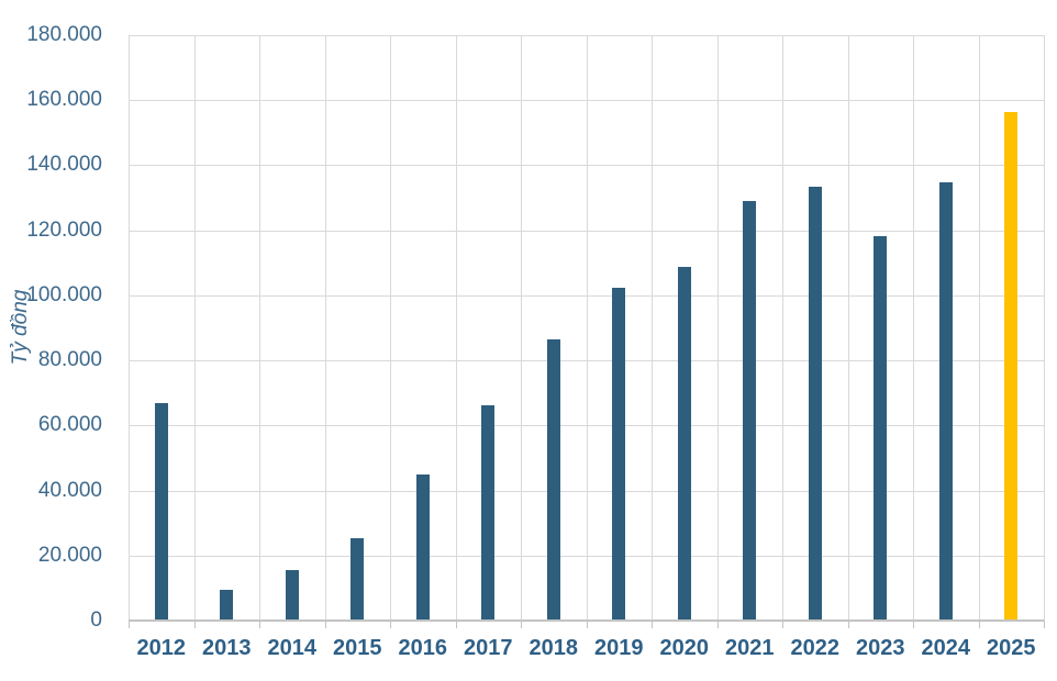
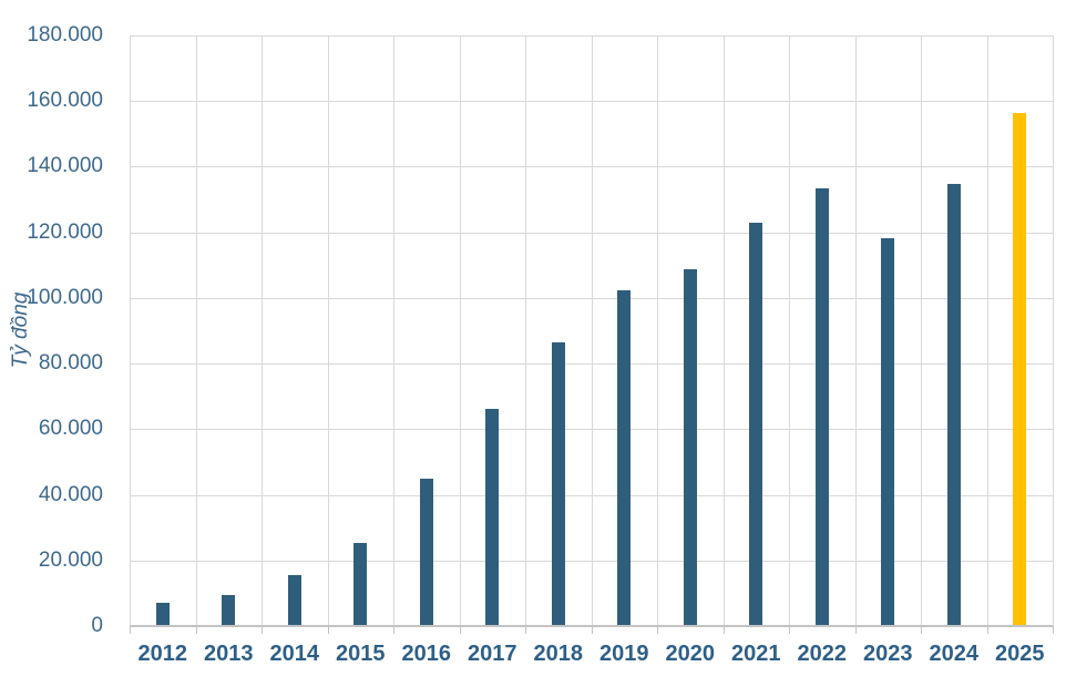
2012: 67000 -> 7000
2021: 129000 -> 123000
